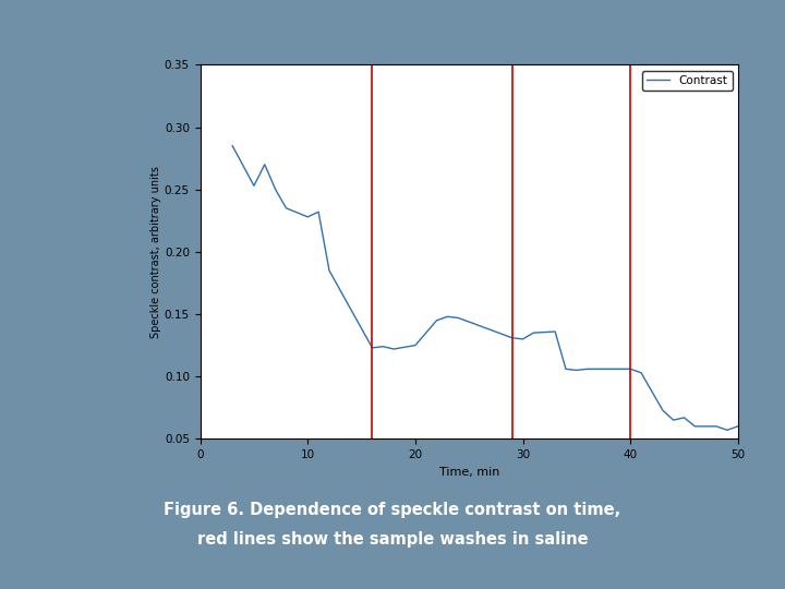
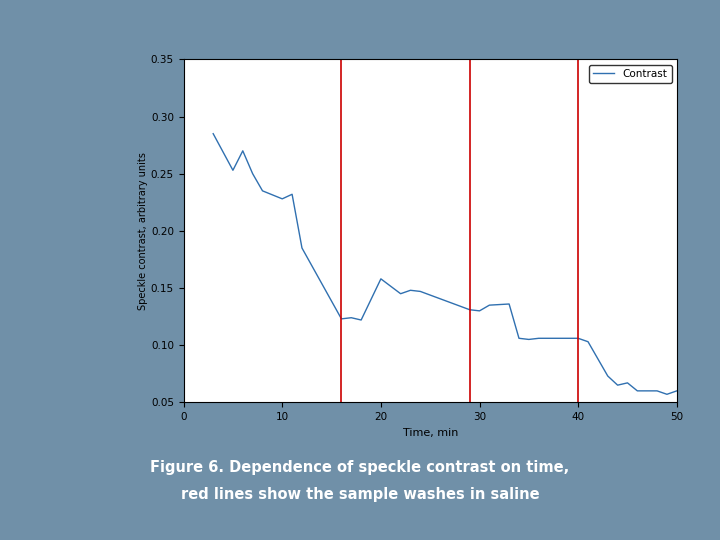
20: 0.125 -> 0.158
